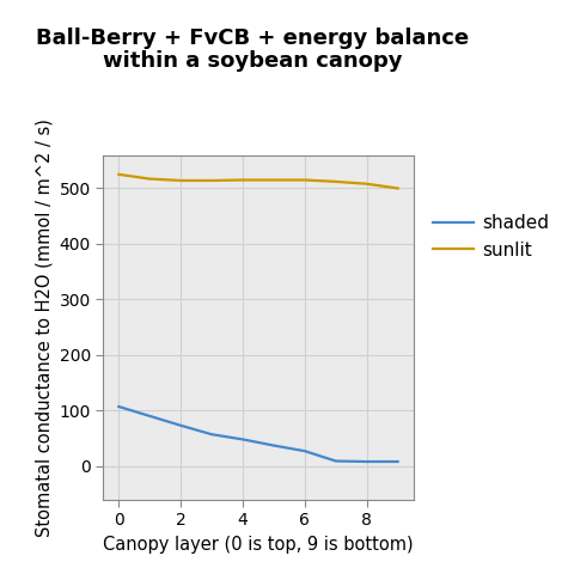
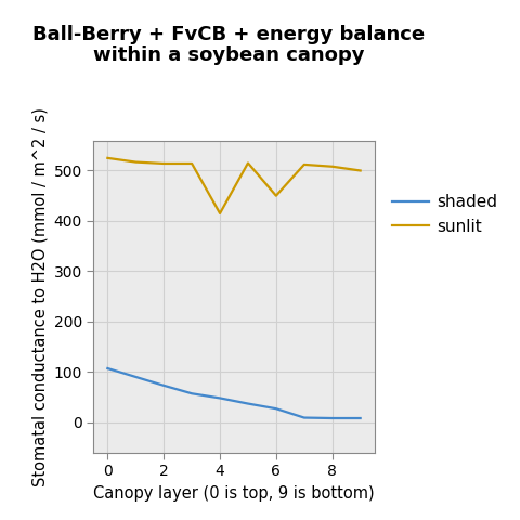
sunlit/4: 515 -> 415
sunlit/6: 515 -> 450
